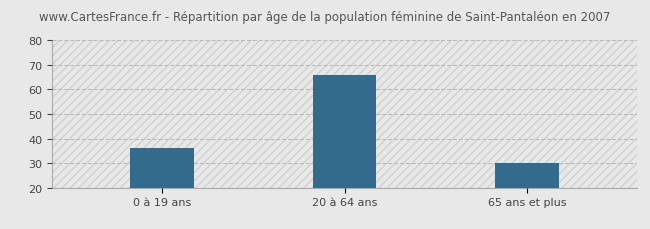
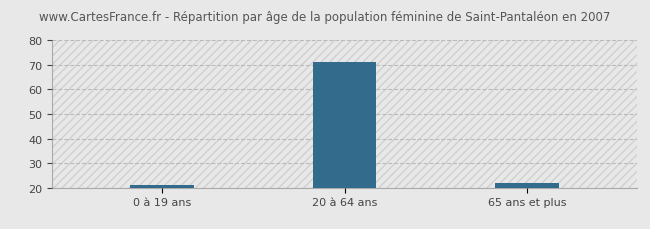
0 à 19 ans: 36 -> 21
20 à 64 ans: 66 -> 71
65 ans et plus: 30 -> 22
